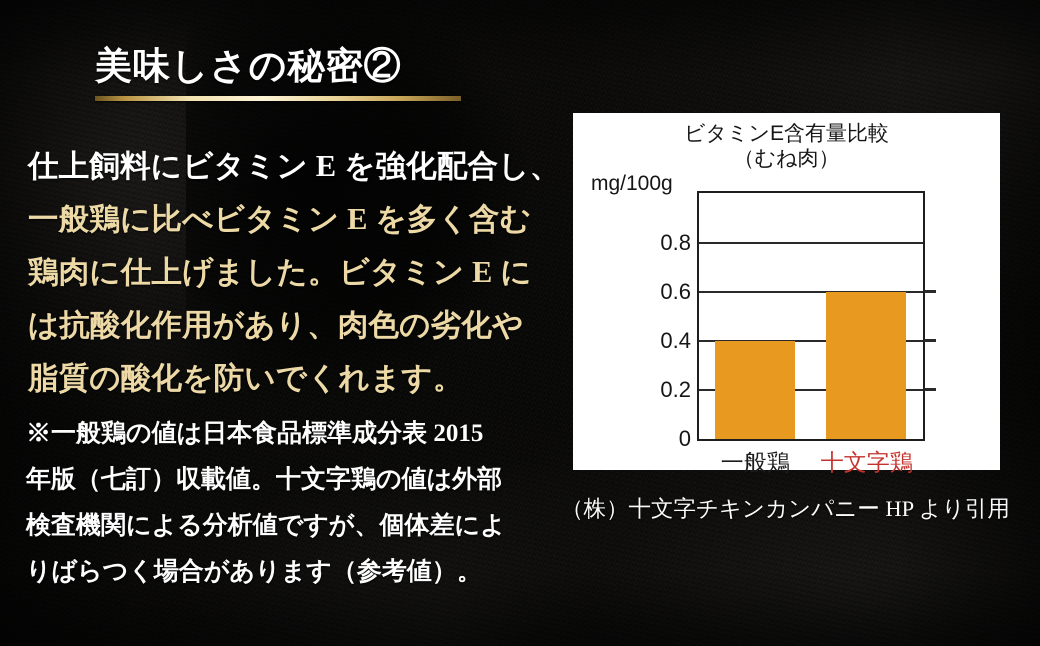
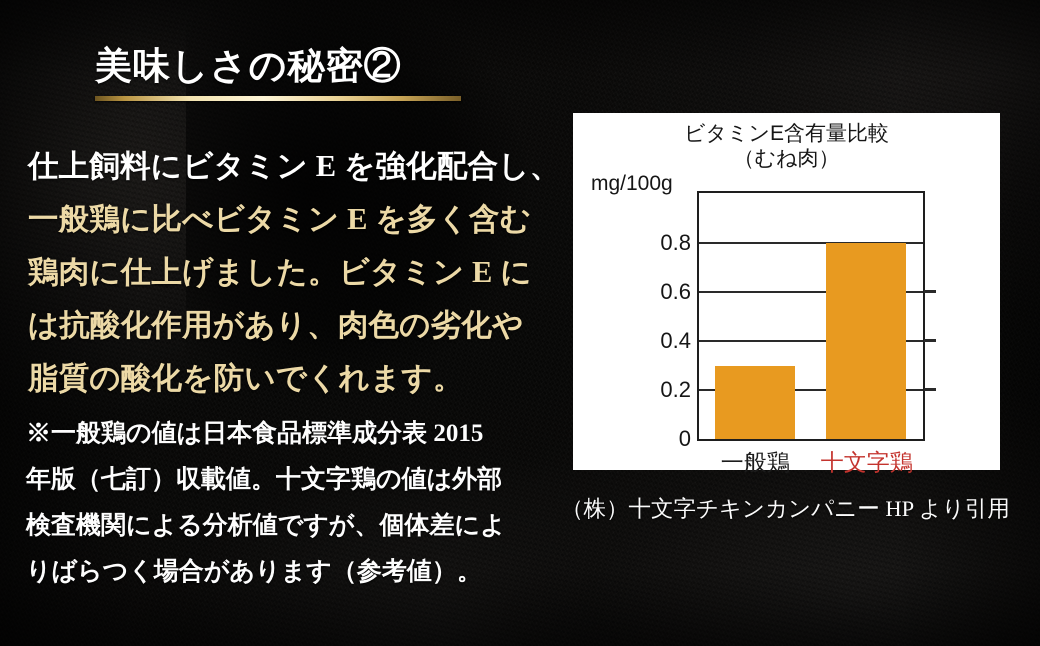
一般鶏: 0.4 -> 0.3
十文字鶏: 0.6 -> 0.8
